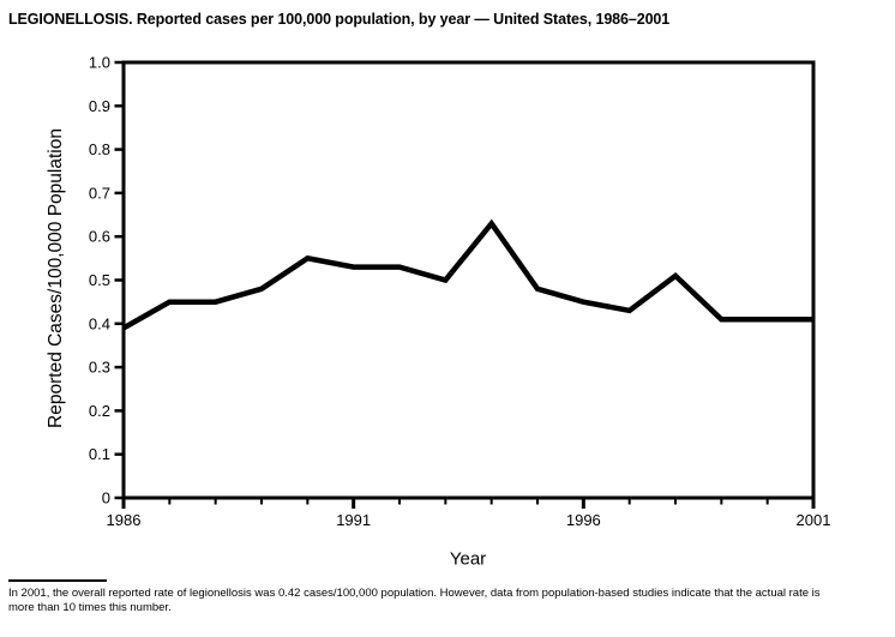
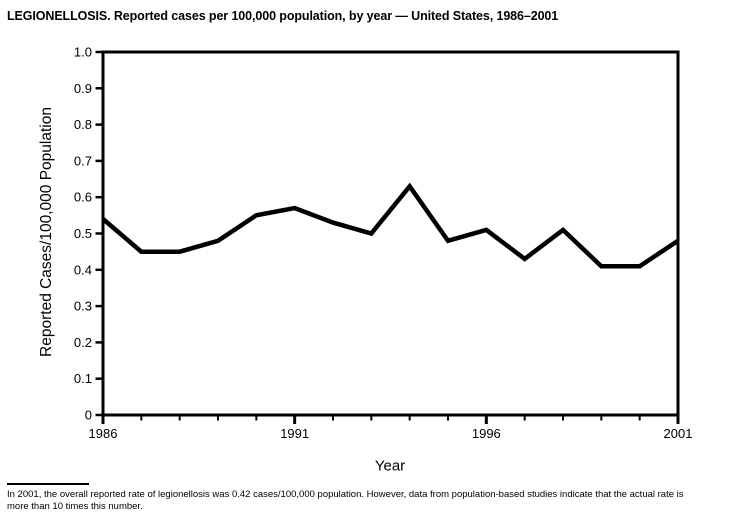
1986: 0.39 -> 0.54
1991: 0.53 -> 0.57
1996: 0.45 -> 0.51
2001: 0.41 -> 0.48
